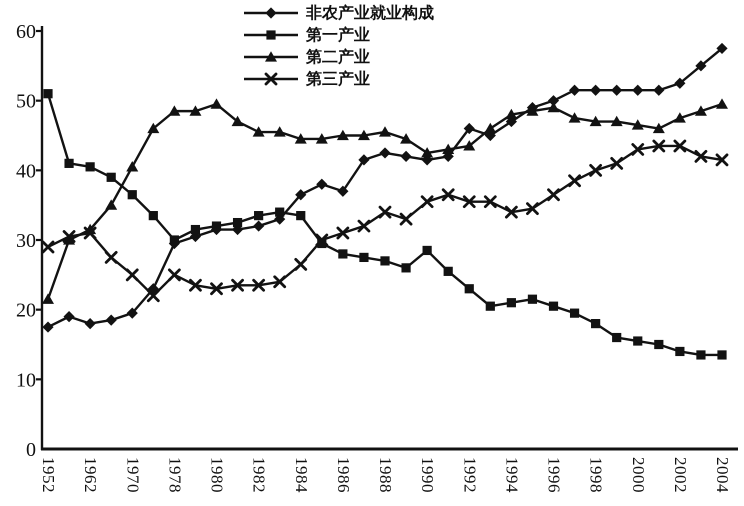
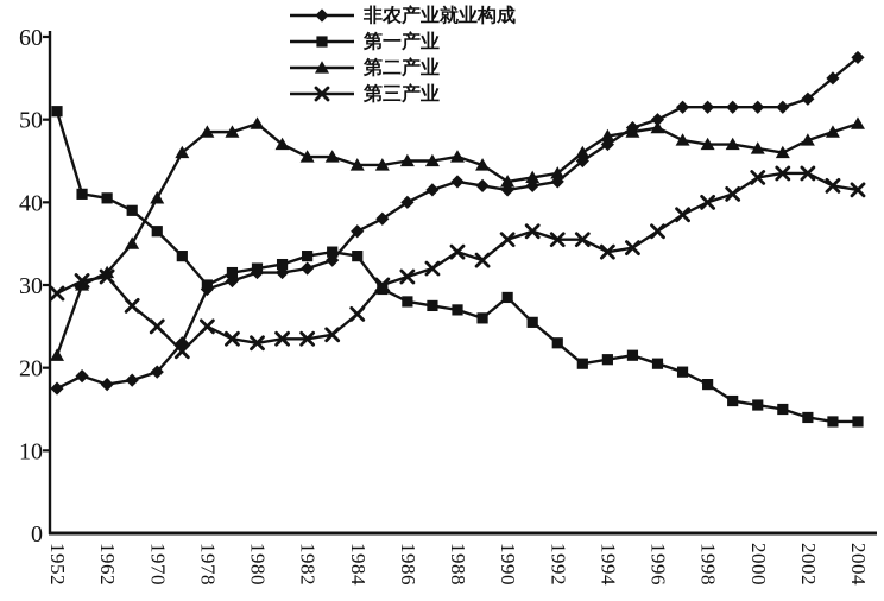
非农产业就业构成/1986: 37 -> 40
非农产业就业构成/1992: 46 -> 42
